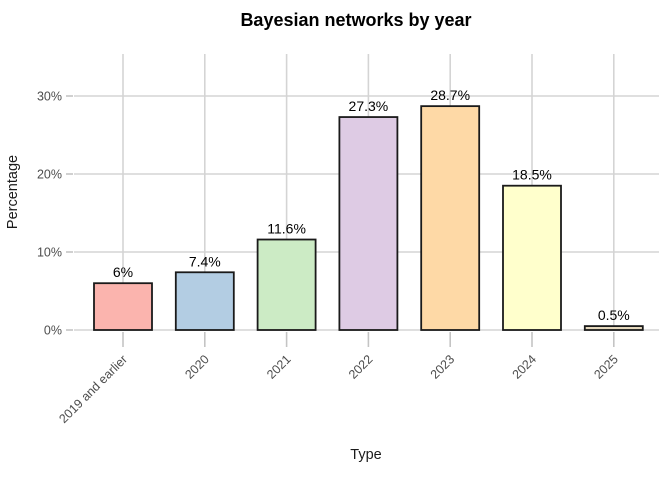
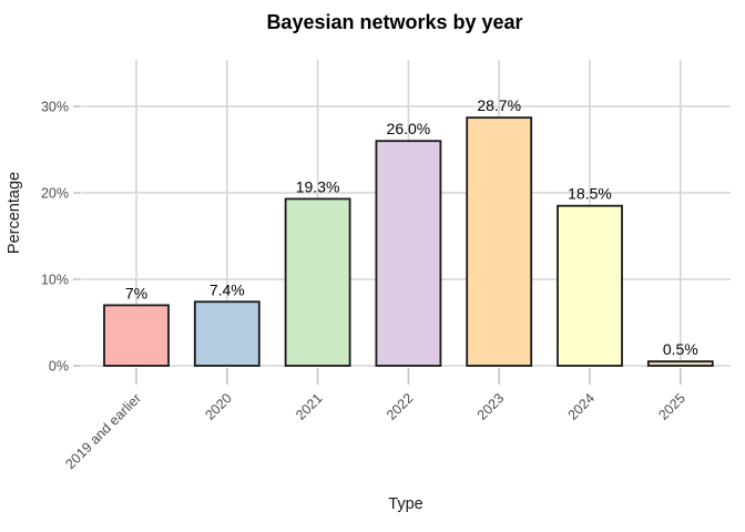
2019 and earlier: 6% -> 7%
2021: 11.6% -> 19.3%
2022: 27.3% -> 26.0%
